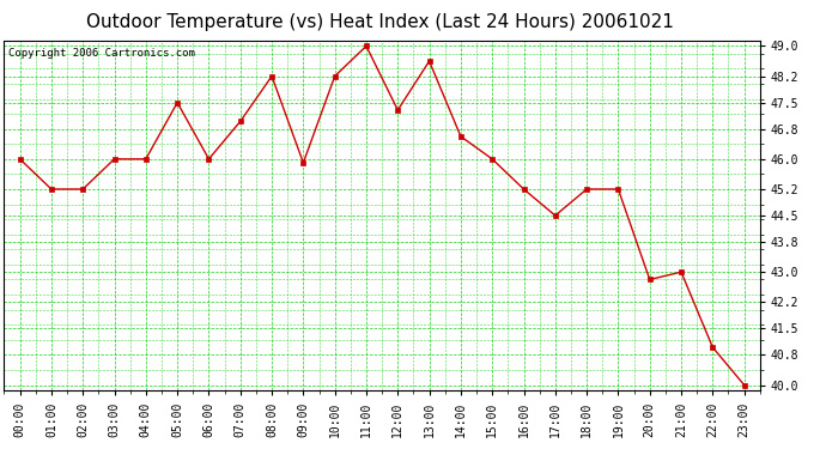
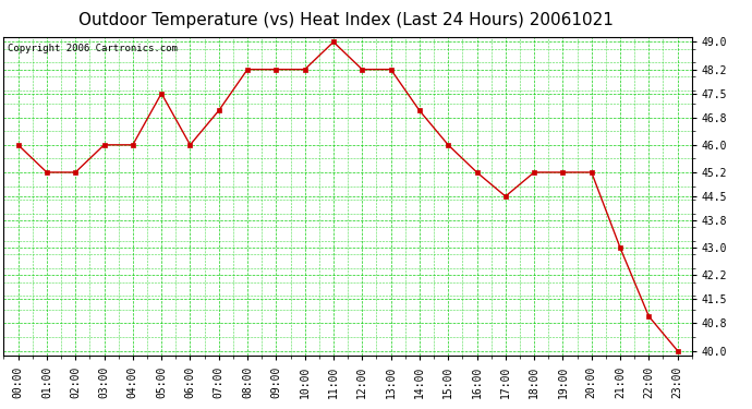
09:00: 45.9 -> 48.2
12:00: 47.3 -> 48.2
13:00: 48.6 -> 48.2
14:00: 46.6 -> 47.0
20:00: 42.8 -> 45.2
